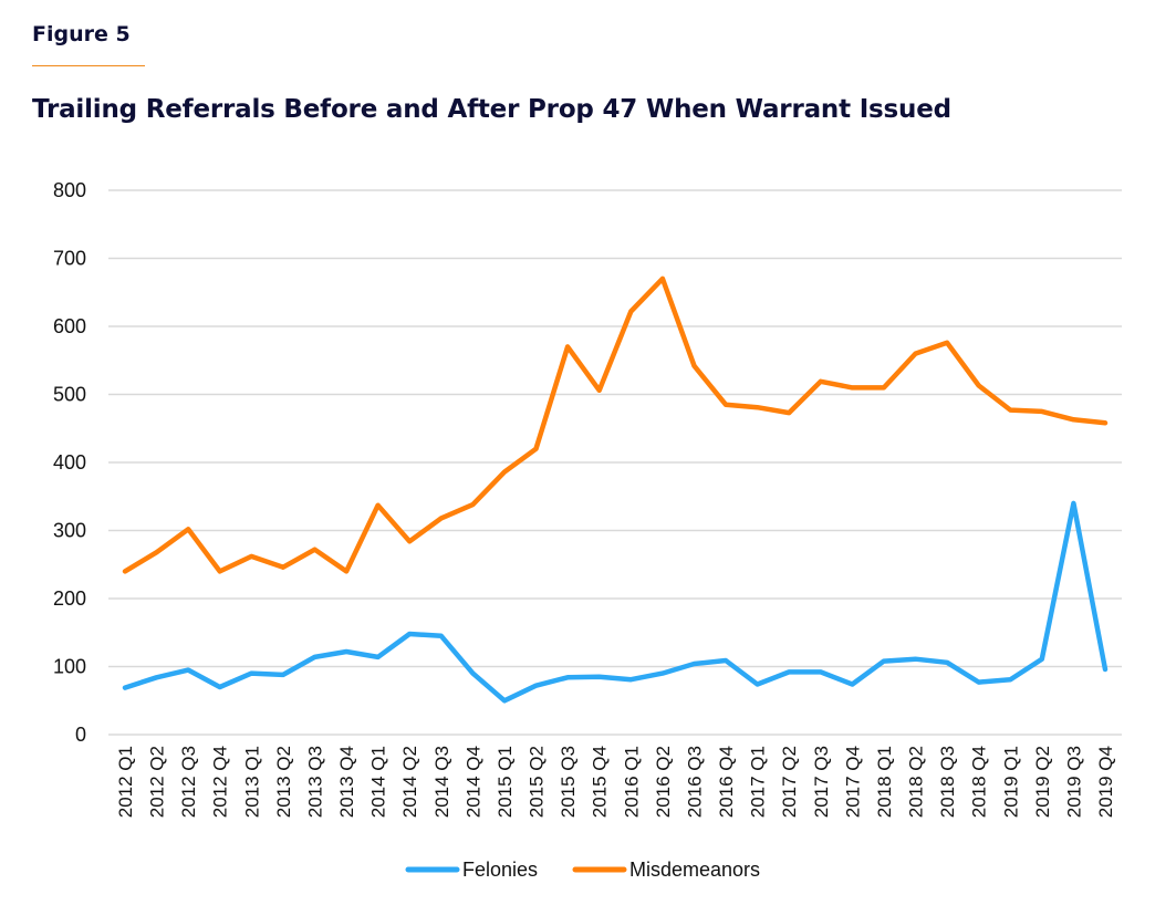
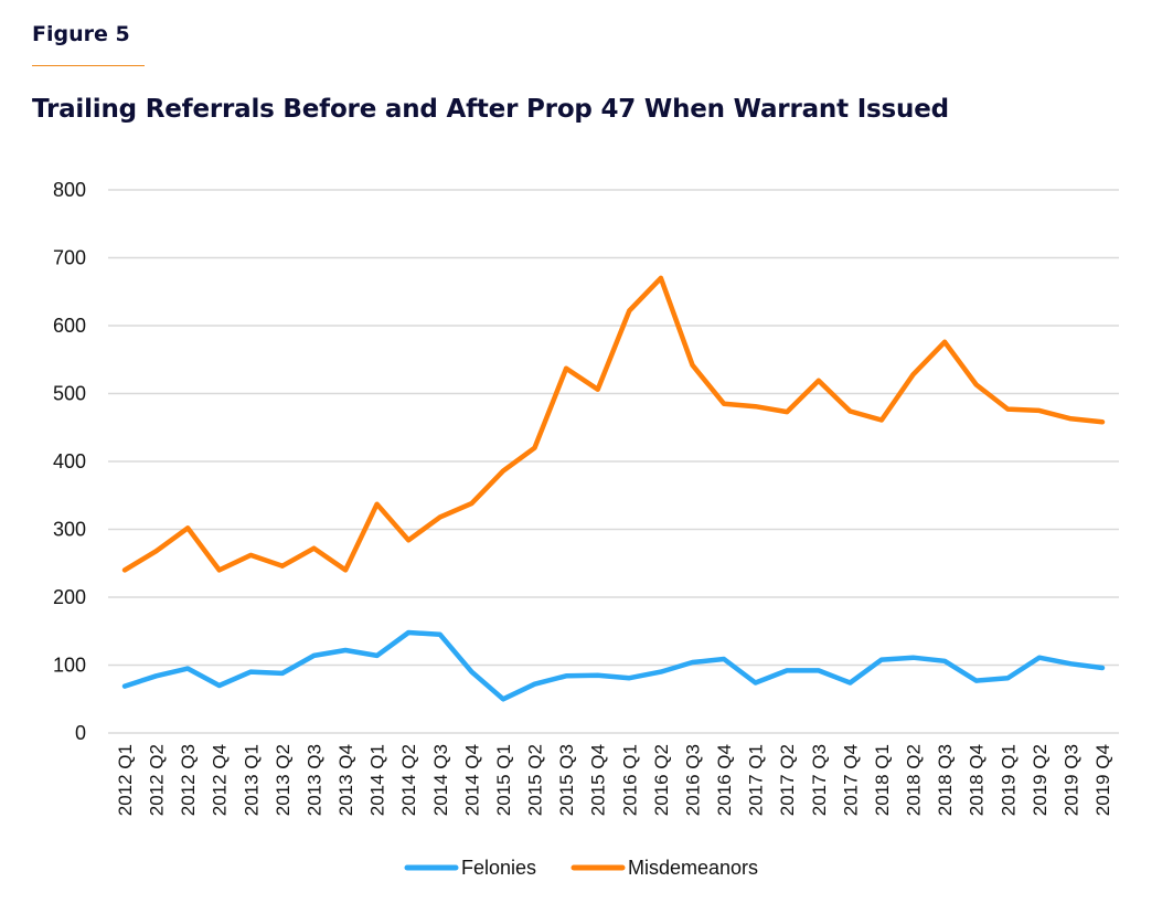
Misdemeanors/2015 Q3: 570 -> 540
Misdemeanors/2017 Q4: 510 -> 470
Misdemeanors/2018 Q1: 510 -> 460
Misdemeanors/2018 Q2: 560 -> 530
Felonies/2019 Q3: 340 -> 100
